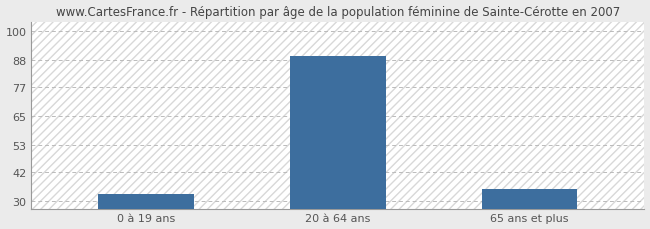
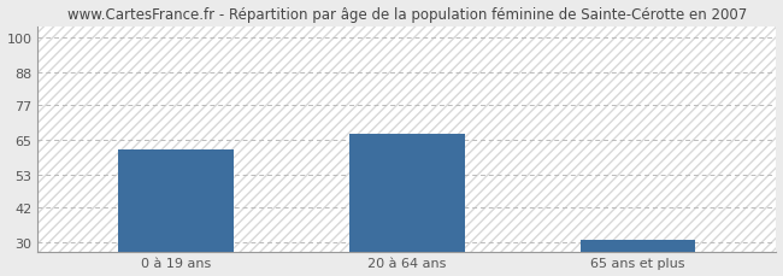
0 à 19 ans: 33 -> 62
20 à 64 ans: 90 -> 67
65 ans et plus: 35 -> 31
